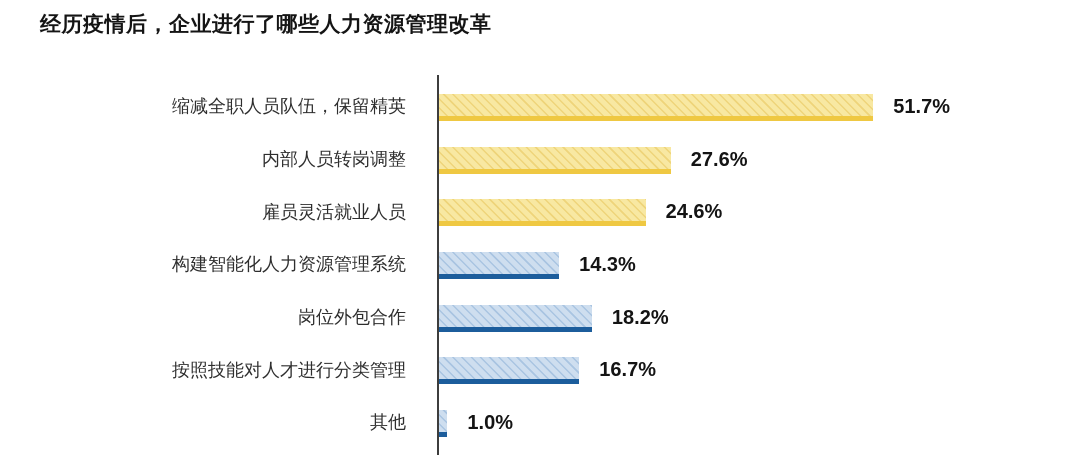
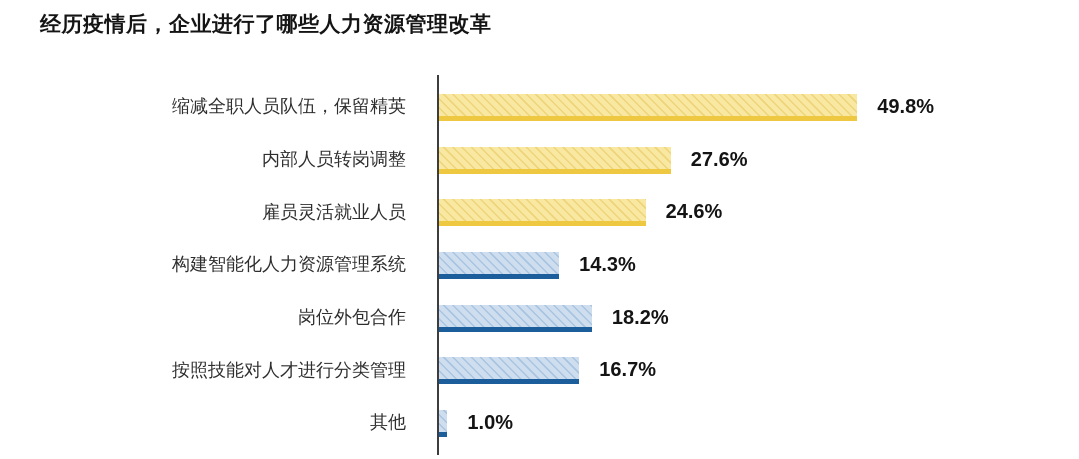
缩减全职人员队伍，保留精英: 51.7% -> 49.8%
